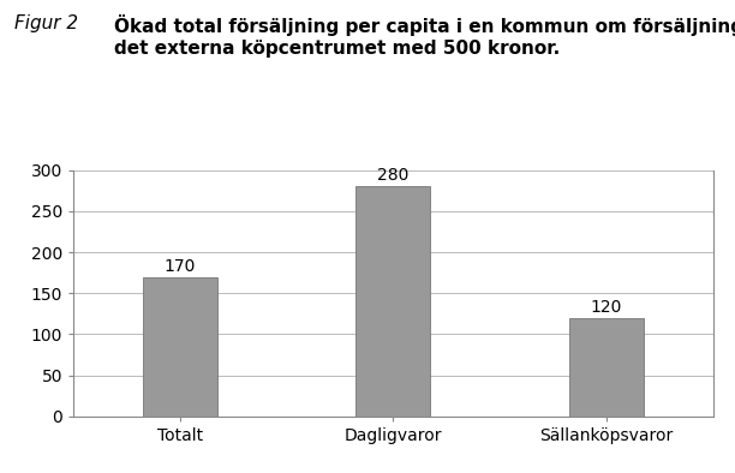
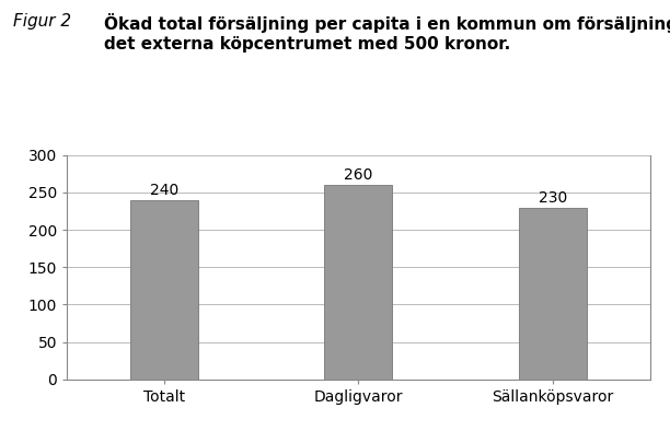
Totalt: 170 -> 240
Dagligvaror: 280 -> 260
Sällanköpsvaror: 120 -> 230
